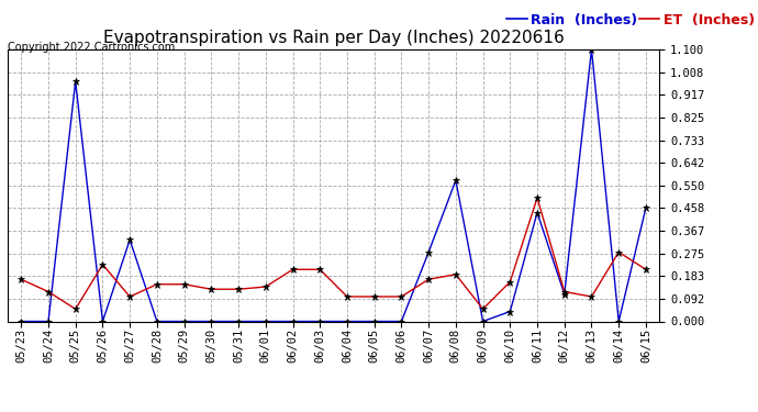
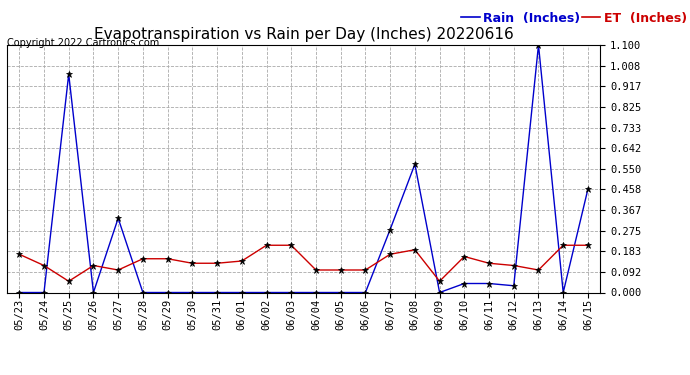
ET (Inches)/05/26: 0.23 -> 0.12
Rain (Inches)/06/11: 0.44 -> 0.04
ET (Inches)/06/11: 0.50 -> 0.13
Rain (Inches)/06/12: 0.11 -> 0.03
ET (Inches)/06/14: 0.28 -> 0.21
